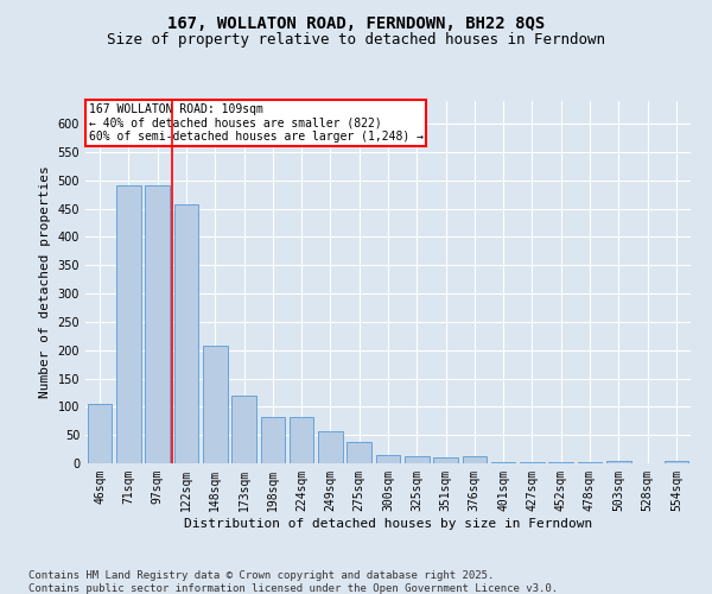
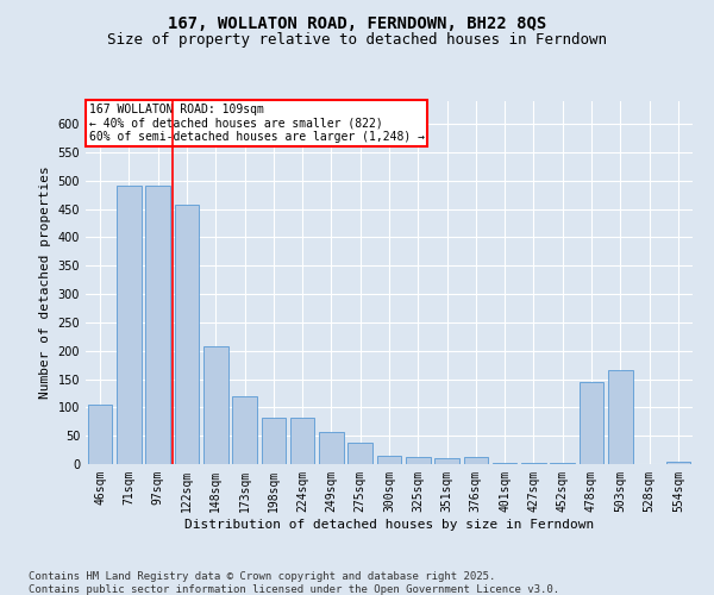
478sqm: 2 -> 145
503sqm: 5 -> 165
